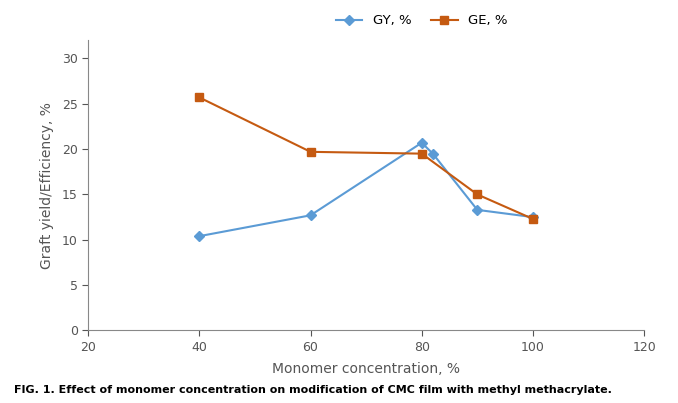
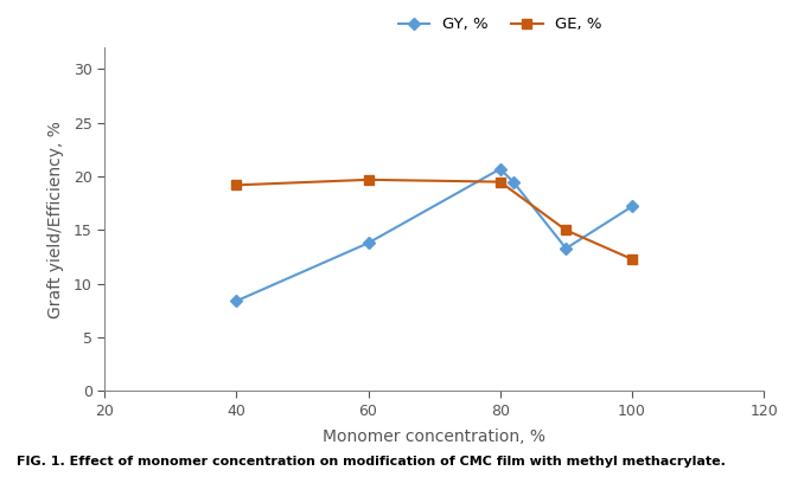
GY, %/40: 10.4 -> 8.4
GE, %/40: 25.7 -> 19.2
GY, %/60: 12.7 -> 13.8
GY, %/100: 12.5 -> 17.2
